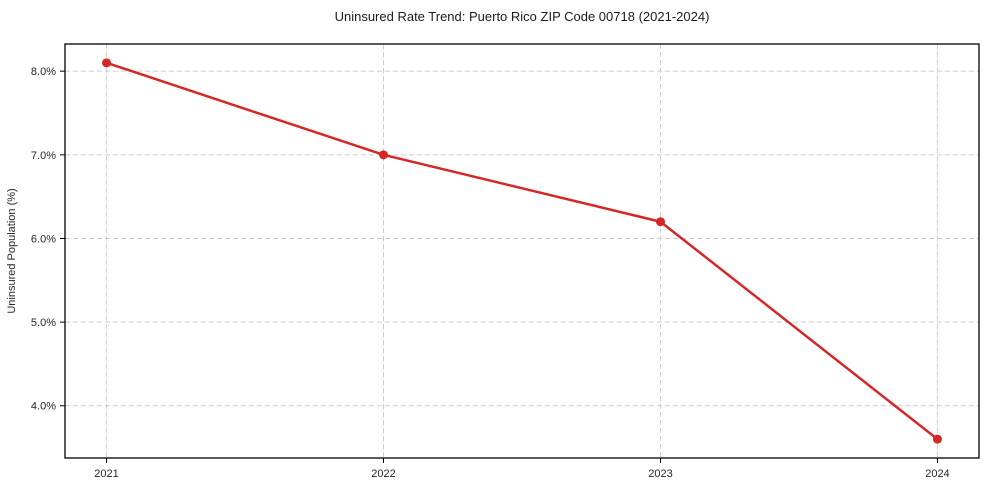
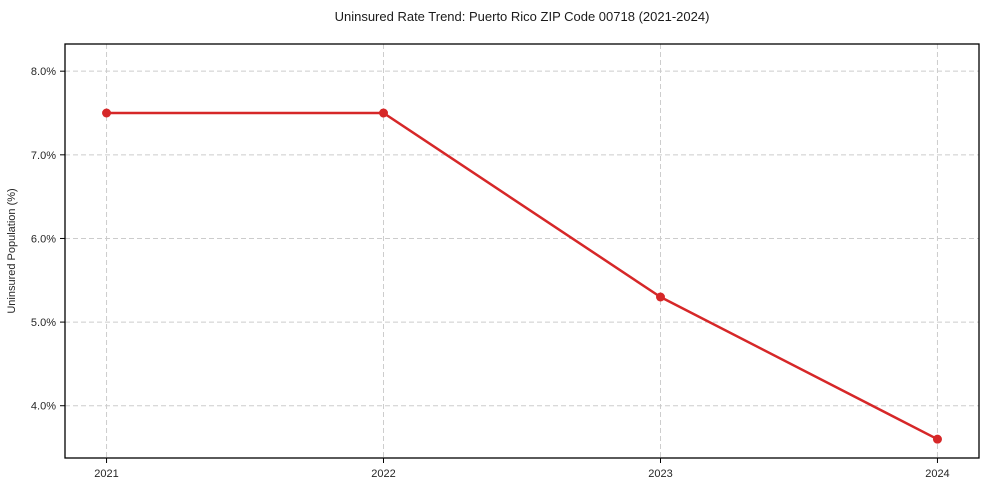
2021: 8.1% -> 7.5%
2022: 7.0% -> 7.5%
2023: 6.2% -> 5.3%
